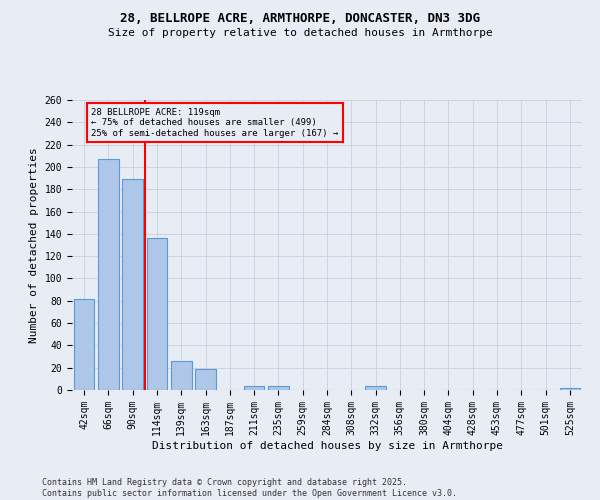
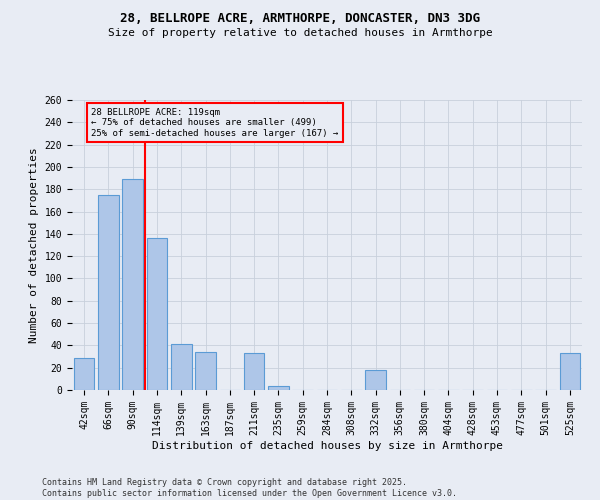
42sqm: 82 -> 29
66sqm: 207 -> 175
139sqm: 26 -> 41
163sqm: 19 -> 34
211sqm: 4 -> 33
332sqm: 4 -> 18
525sqm: 2 -> 33
